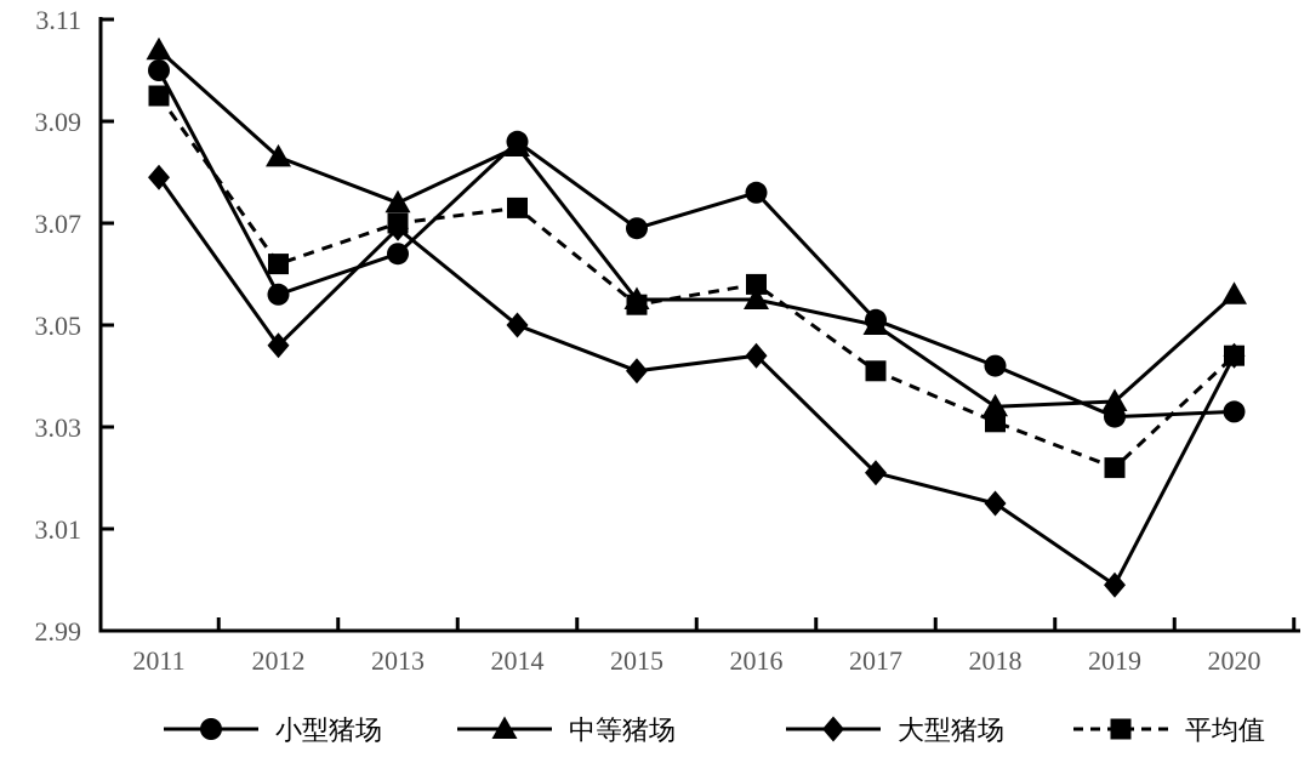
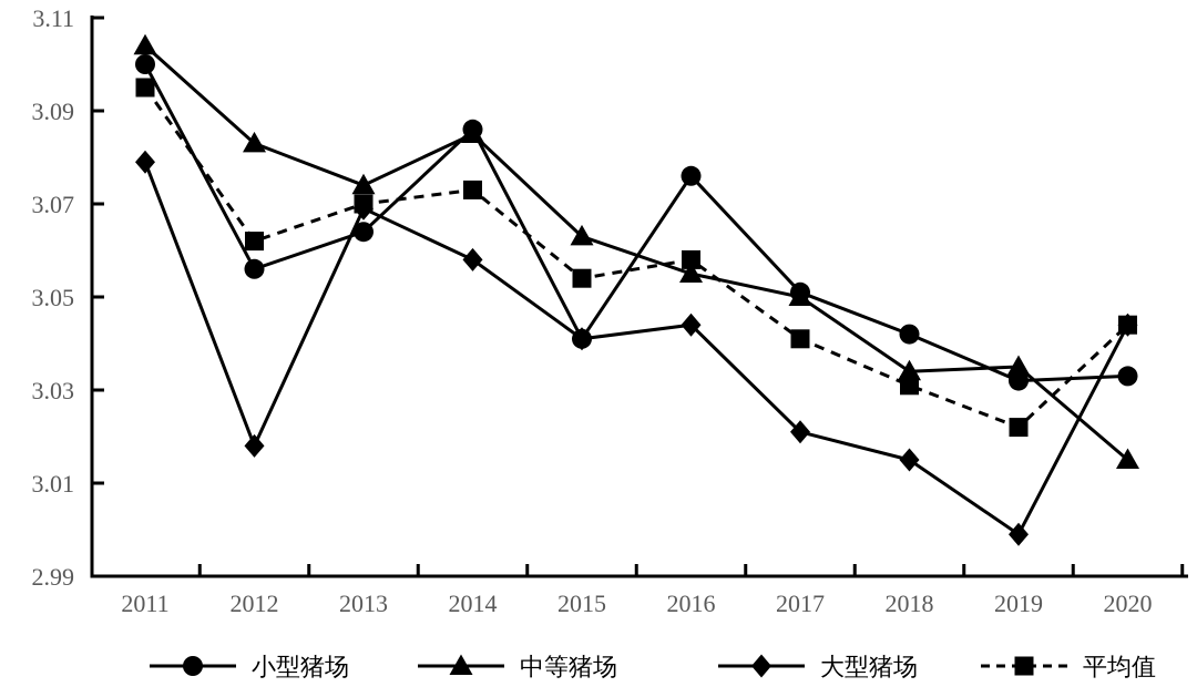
大型猪场/2012: 3.046 -> 3.018
大型猪场/2014: 3.050 -> 3.058
小型猪场/2015: 3.069 -> 3.041
中等猪场/2015: 3.055 -> 3.063
中等猪场/2020: 3.056 -> 3.015
